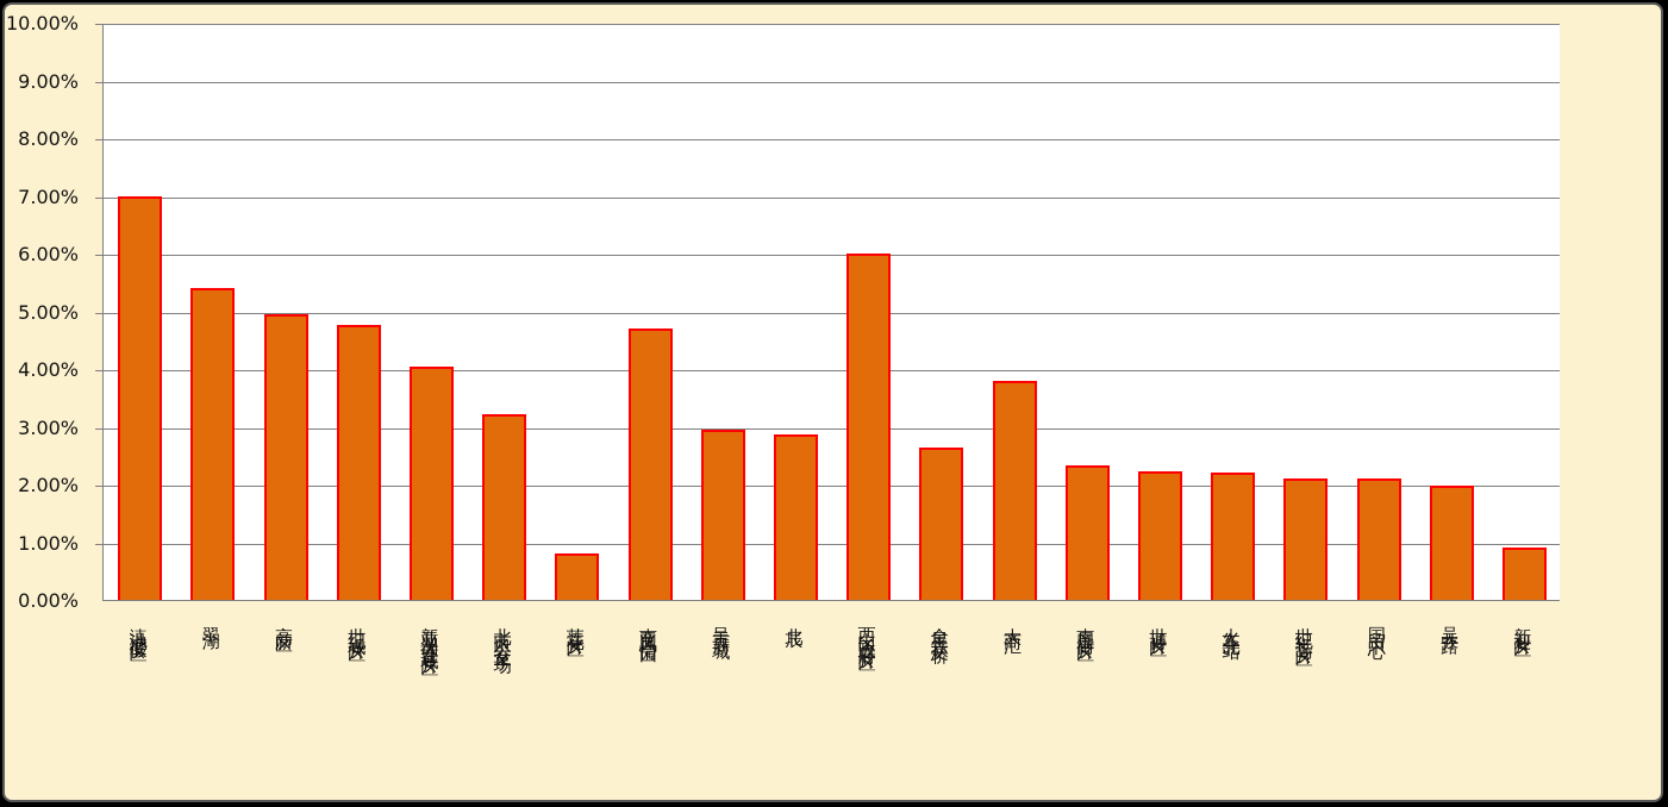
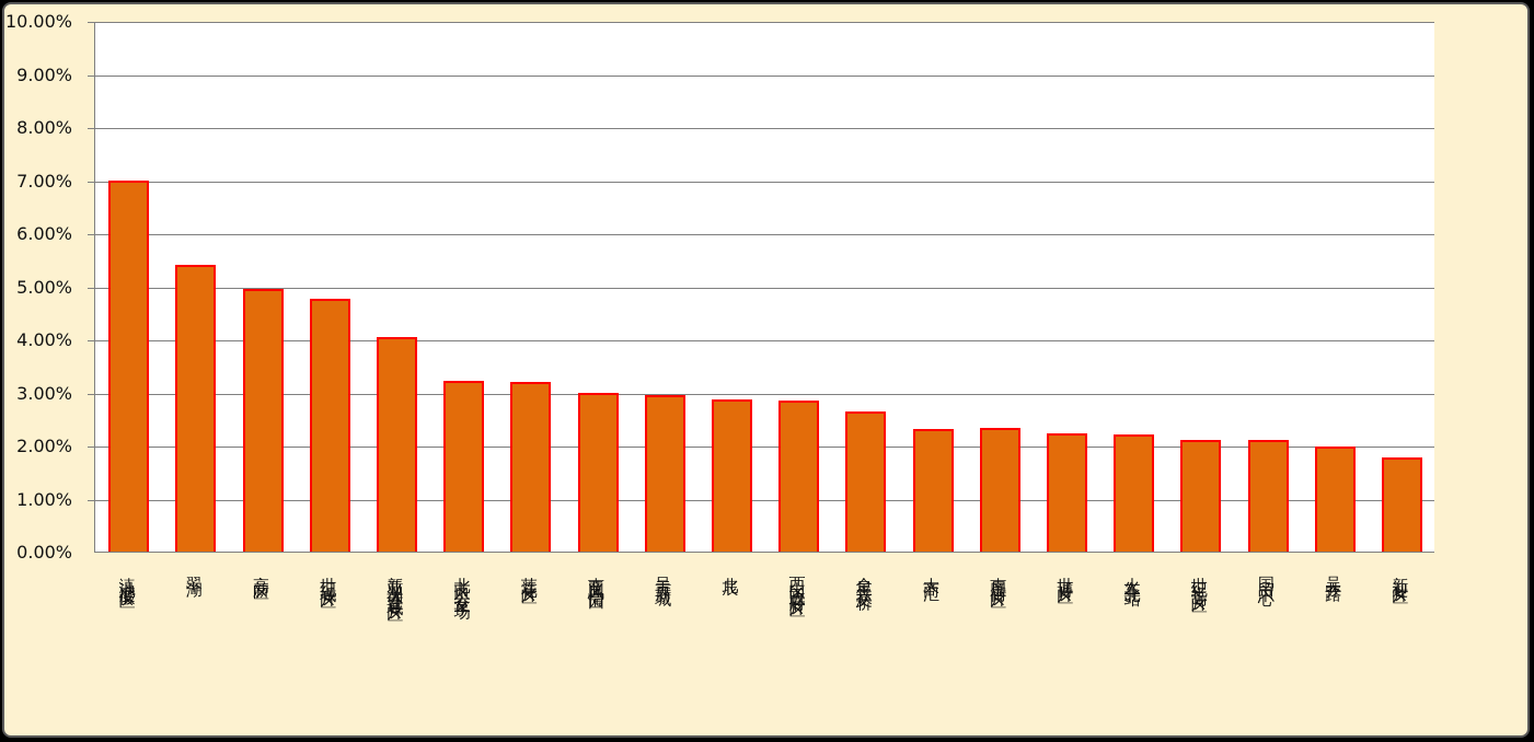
莲花片区: 0.8% -> 3.2%
南亚风情园: 4.7% -> 3.0%
西山区政府片区: 6.0% -> 2.8%
大商汇: 3.8% -> 2.3%
新迎片区: 0.9% -> 1.8%
